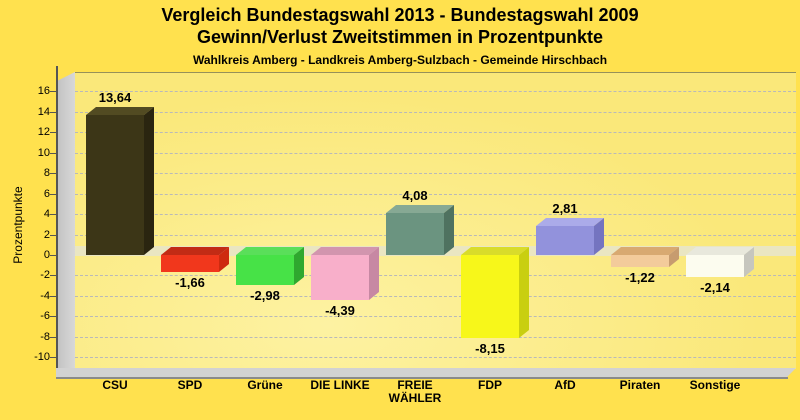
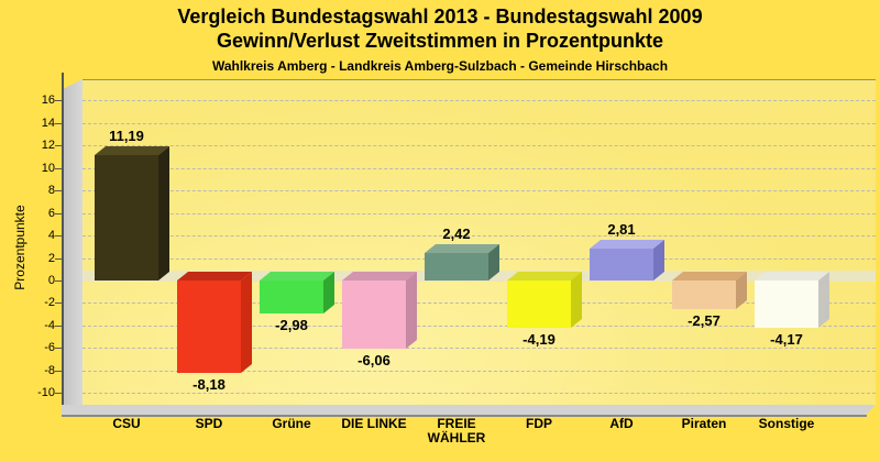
CSU: 13,64 -> 11,19
SPD: -1,66 -> -8,18
DIE LINKE: -4,39 -> -6,06
FREIE WÄHLER: 4,08 -> 2,42
FDP: -8,15 -> -4,19
Piraten: -1,22 -> -2,57
Sonstige: -2,14 -> -4,17
